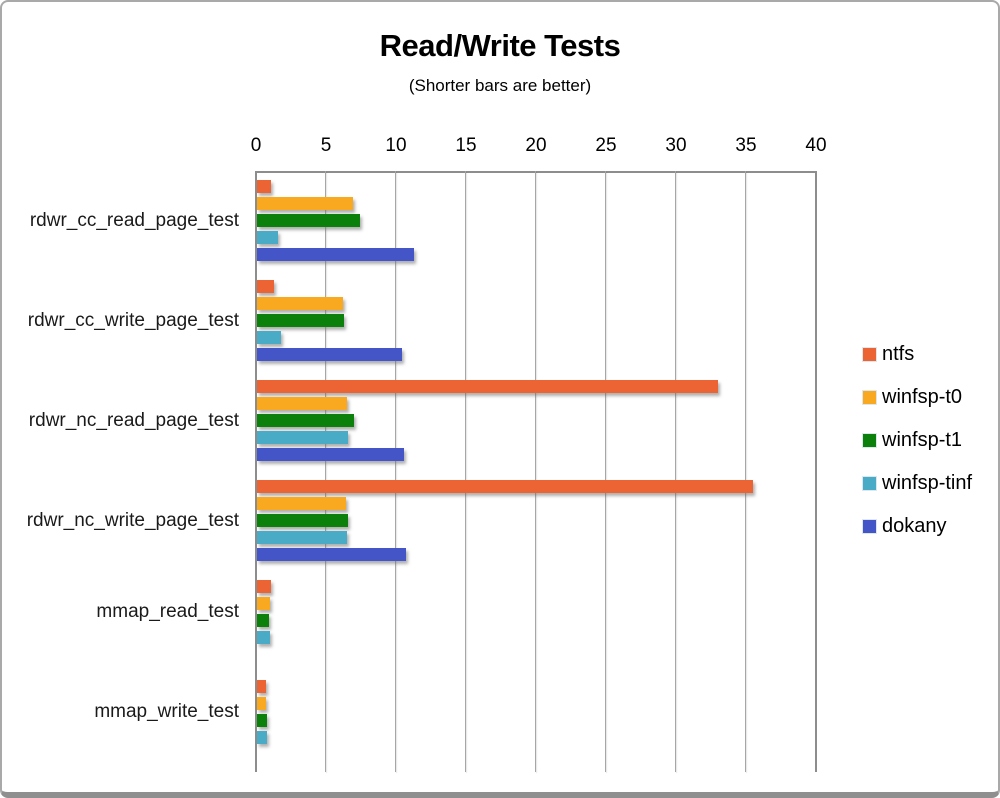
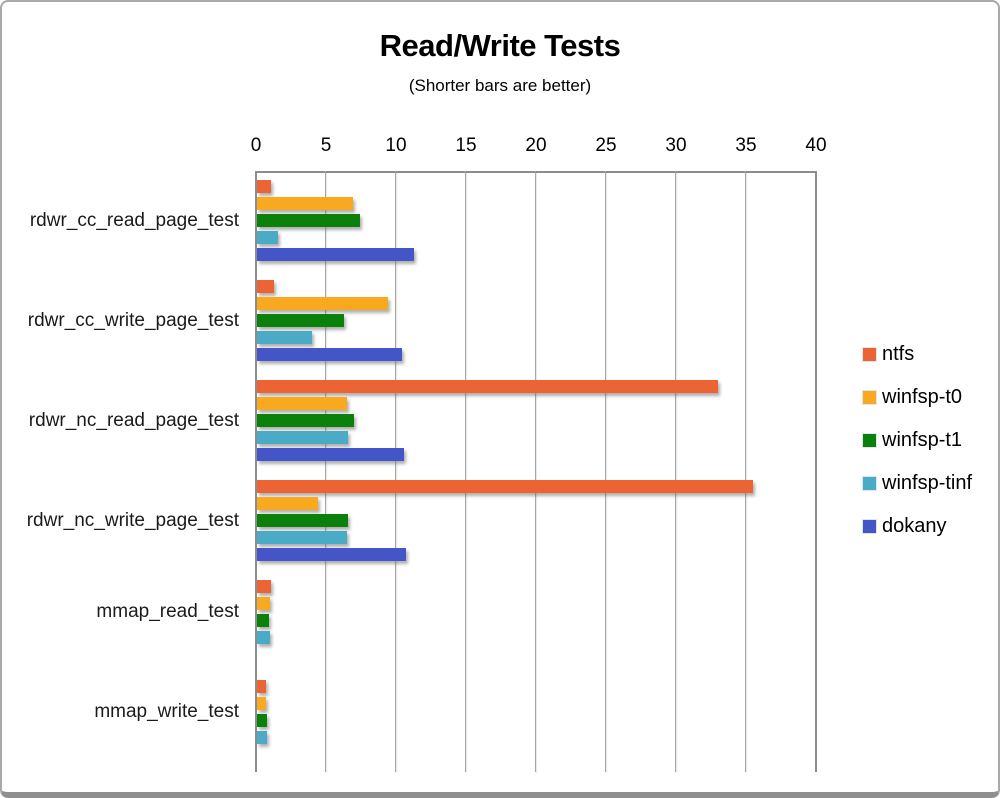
winfsp-t0/rdwr_cc_write_page_test: 6.2 -> 9.4
winfsp-tinf/rdwr_cc_write_page_test: 1.8 -> 4.0
winfsp-t0/rdwr_nc_write_page_test: 6.4 -> 4.4
